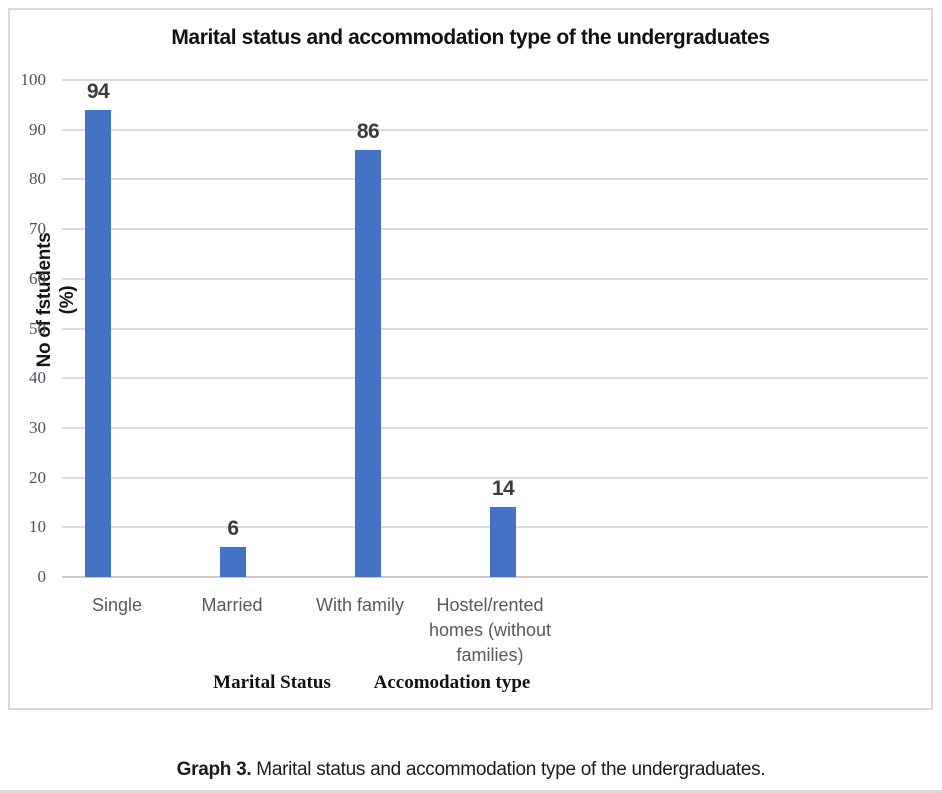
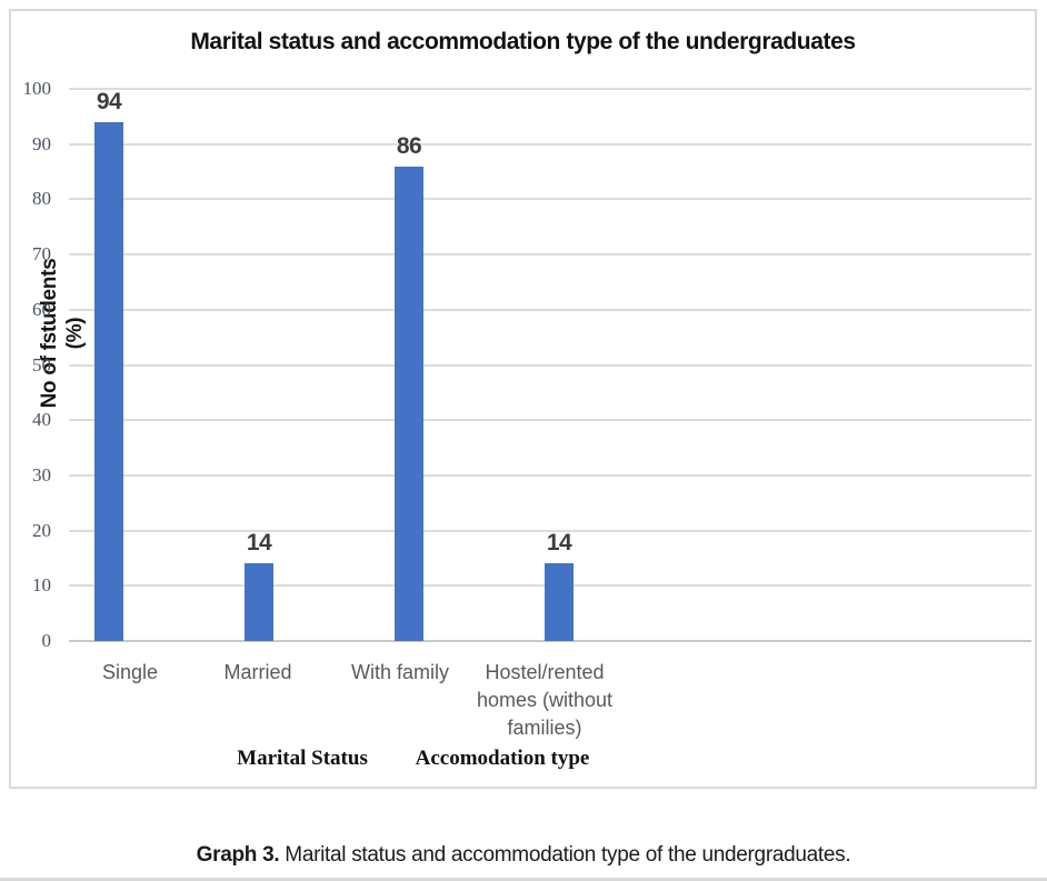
Married: 6 -> 14
